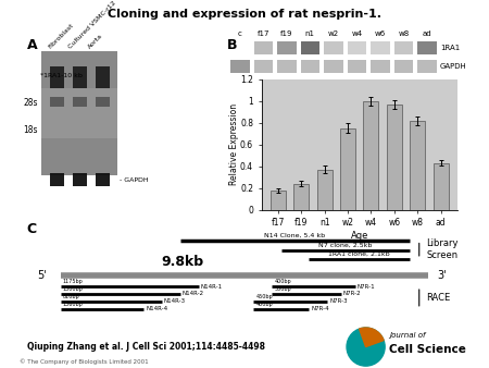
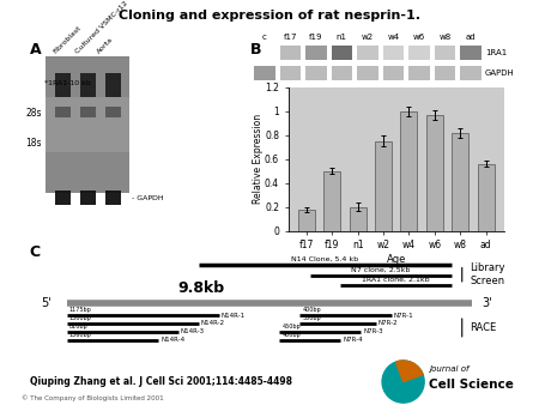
f19: 0.24 -> 0.50
n1: 0.37 -> 0.20
ad: 0.43 -> 0.56
